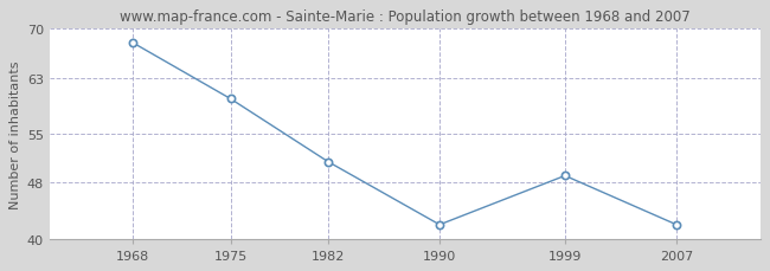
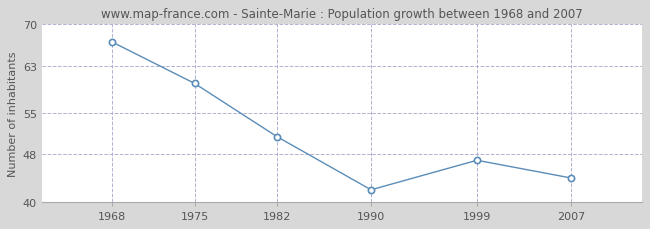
1968: 68 -> 67
1999: 49 -> 47
2007: 42 -> 44
